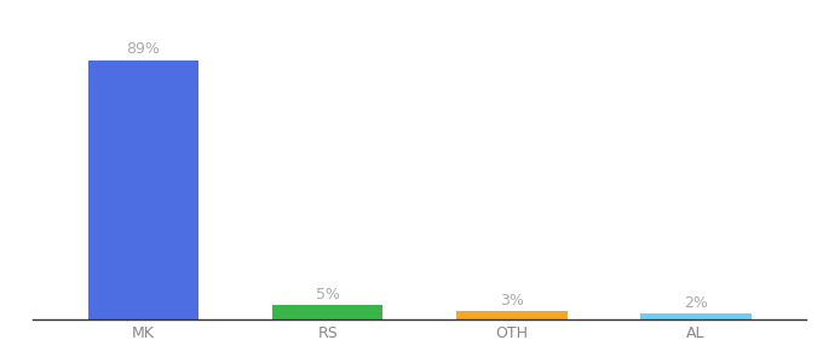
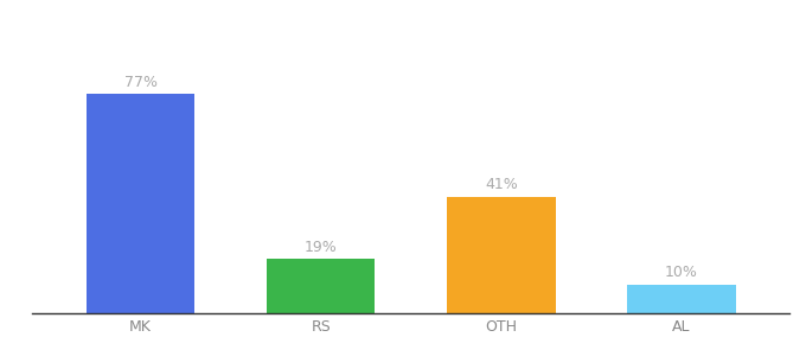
MK: 89% -> 77%
RS: 5% -> 19%
OTH: 3% -> 41%
AL: 2% -> 10%
